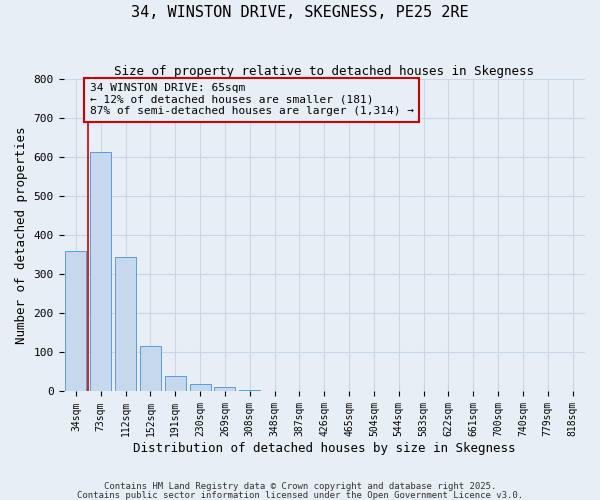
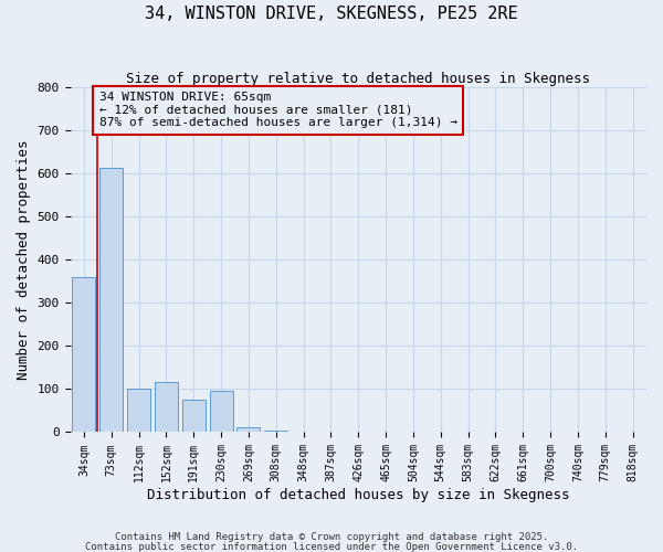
112sqm: 345 -> 100
191sqm: 40 -> 75
230sqm: 18 -> 95
